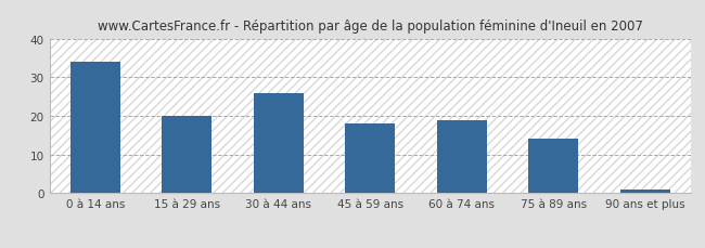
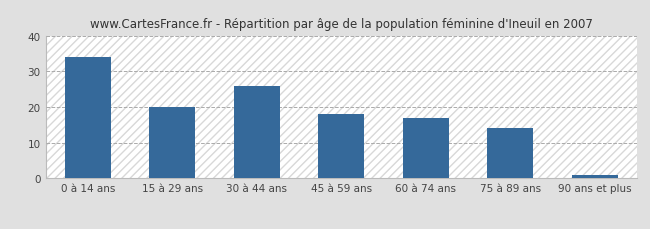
60 à 74 ans: 19 -> 17
